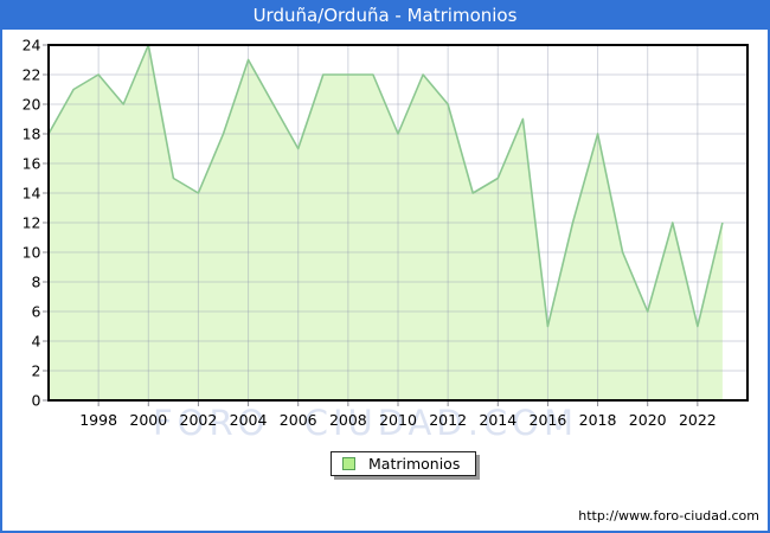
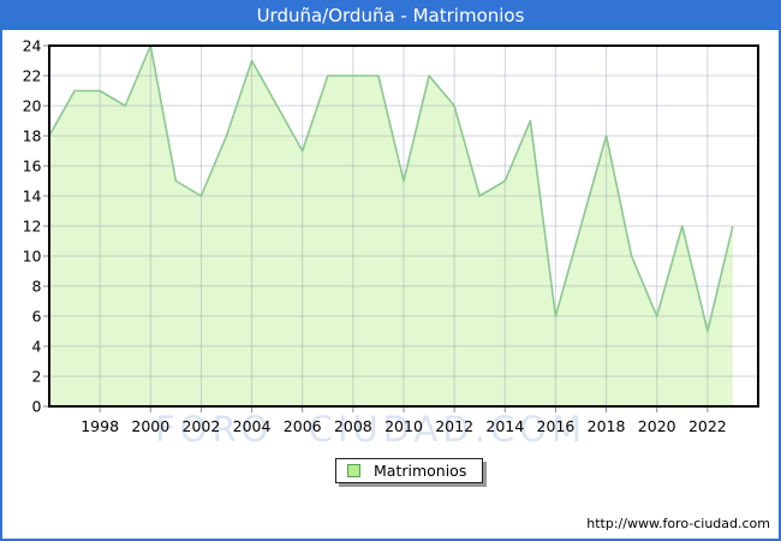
1998: 22 -> 21
2010: 18 -> 15
2016: 5 -> 6
